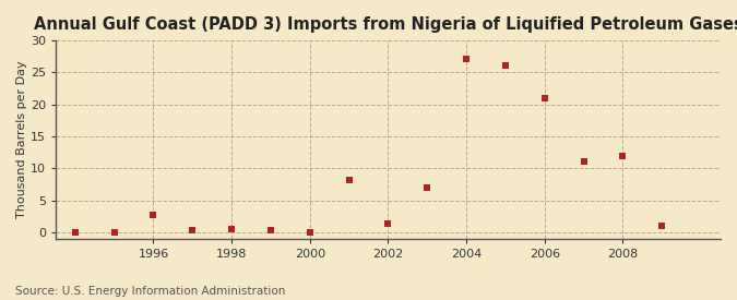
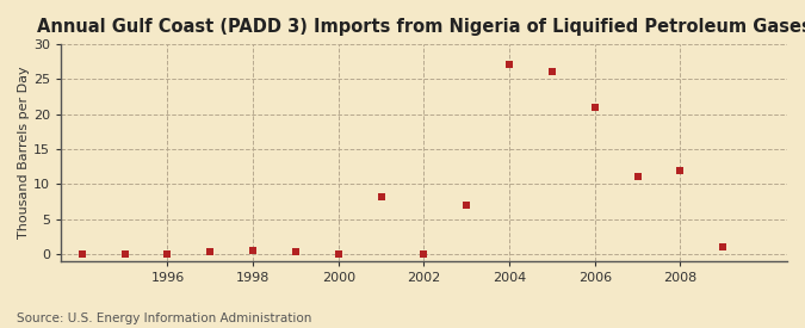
1996: 2.8 -> 0.1
2002: 1.4 -> 0.1
